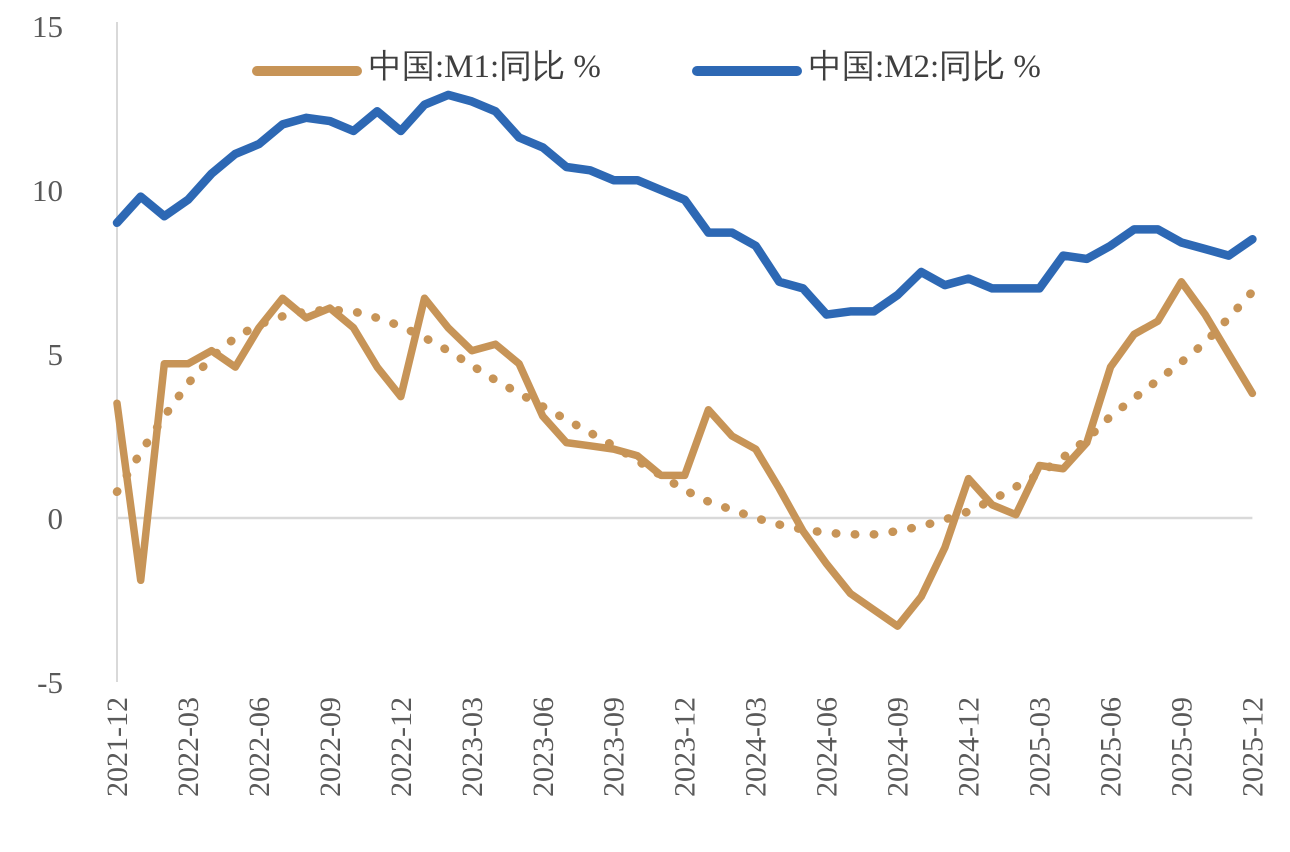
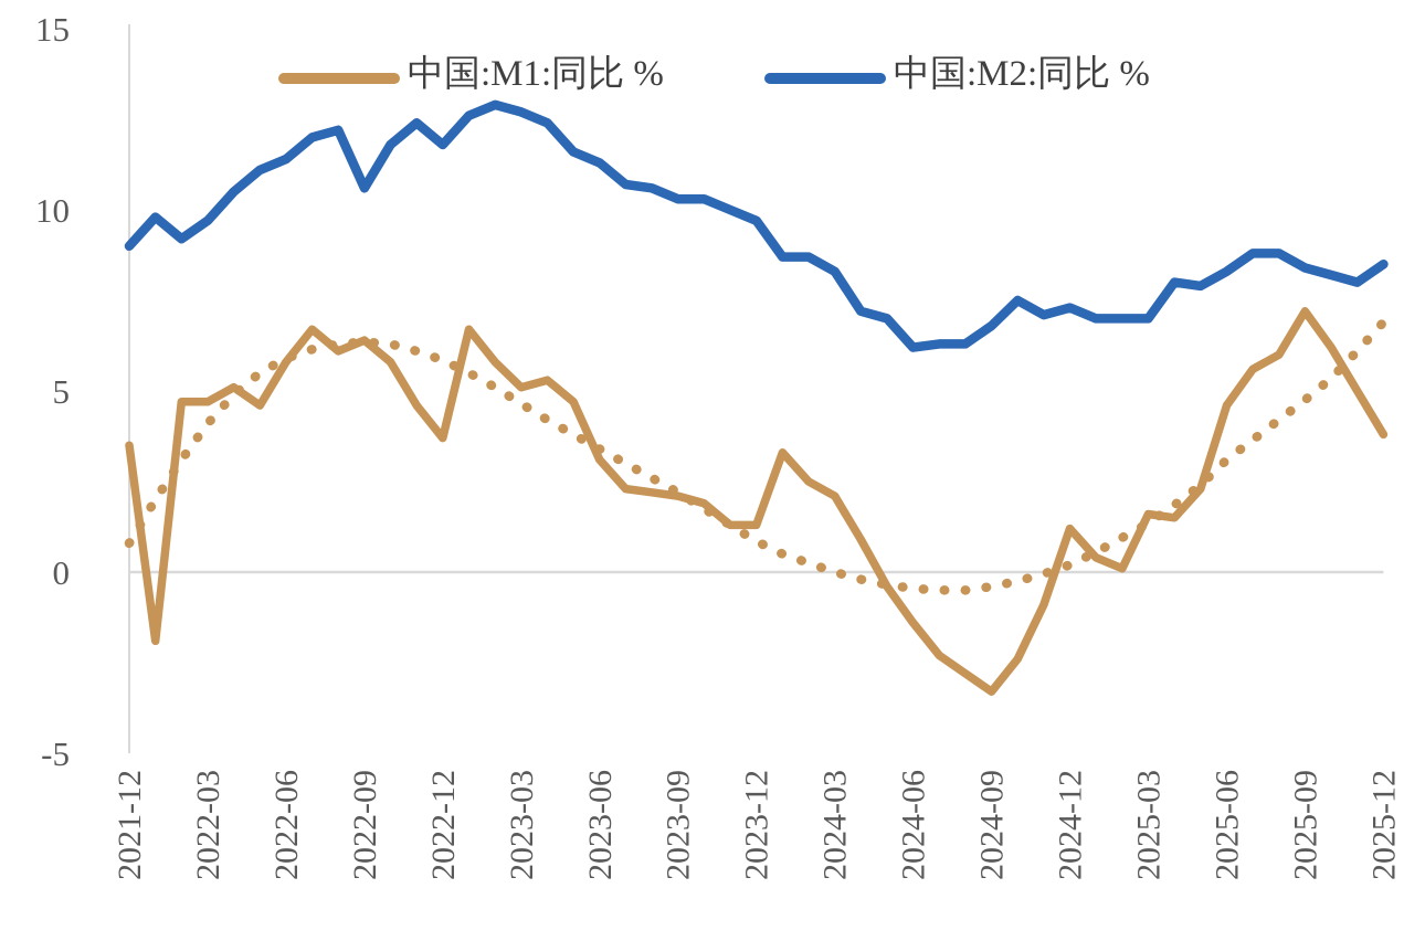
中国:M2:同比 %/2022-09: 12.1 -> 10.6
